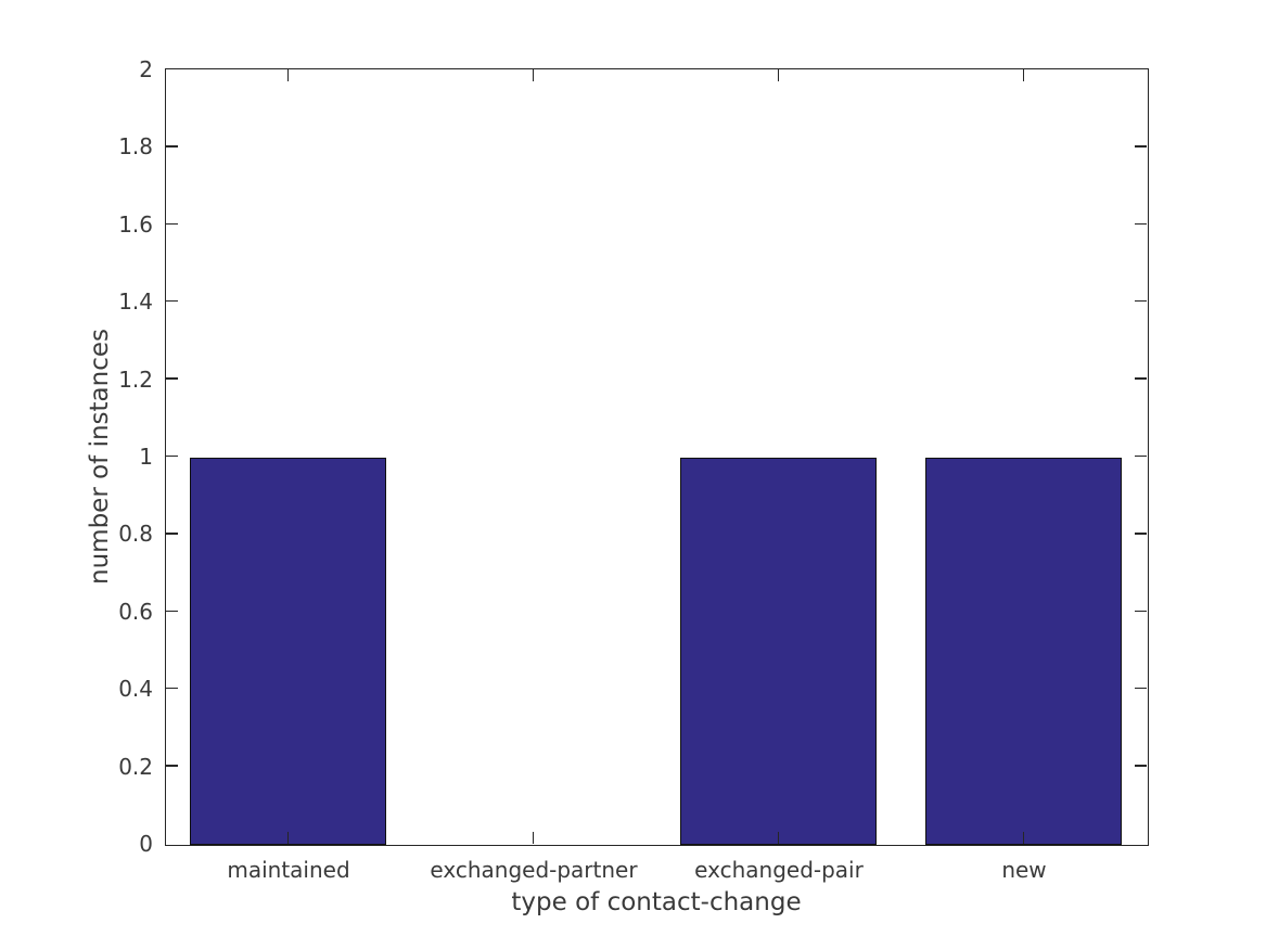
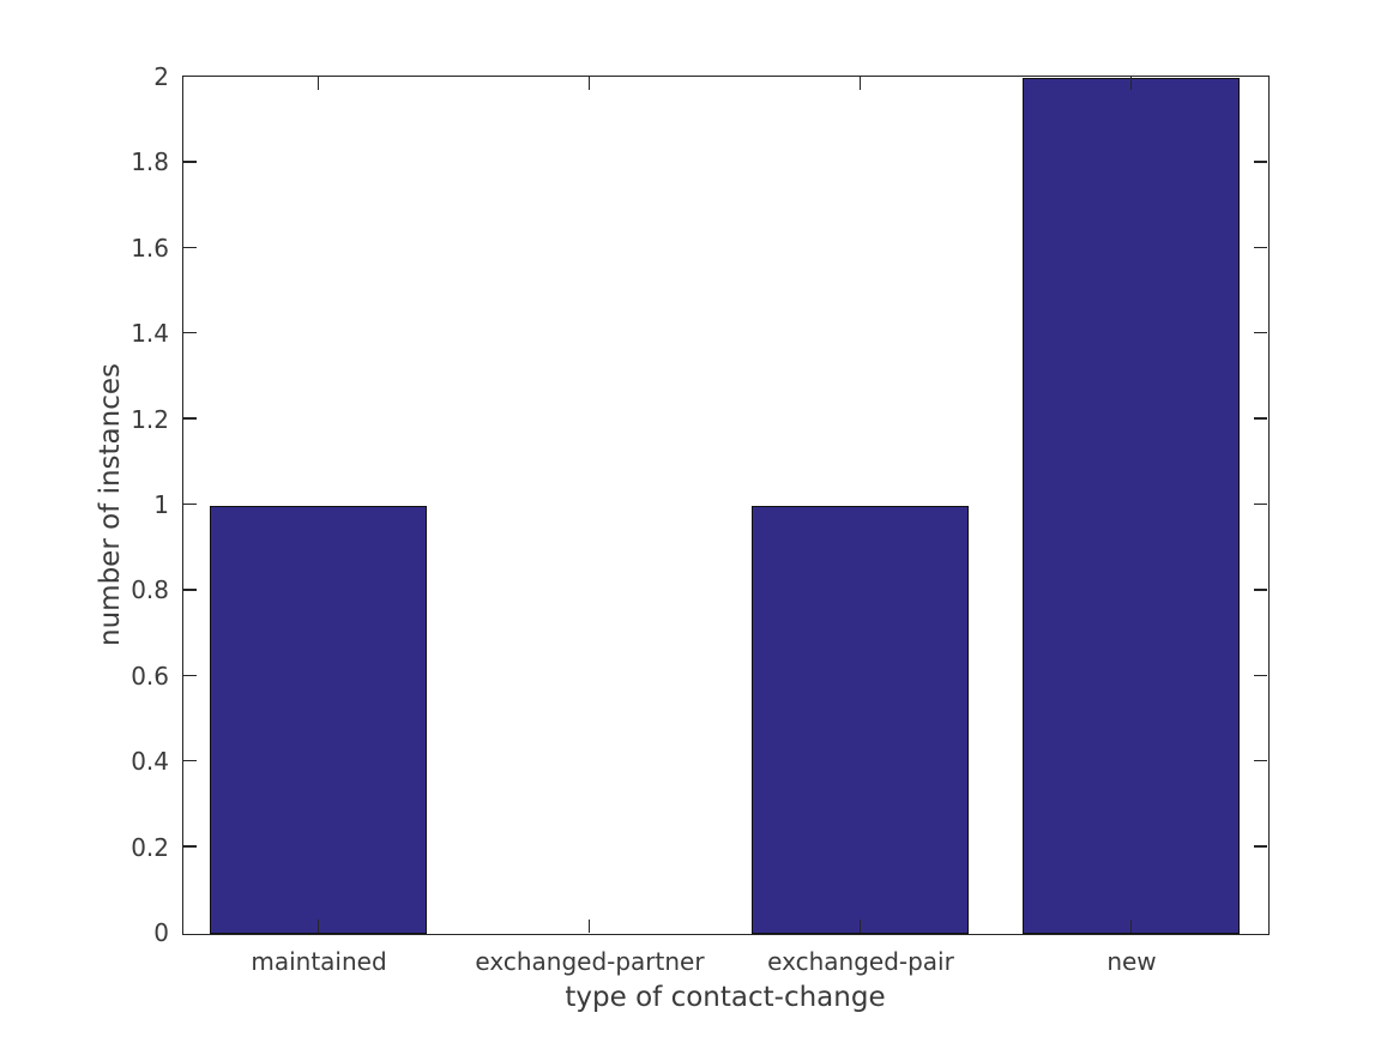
new: 1 -> 2
